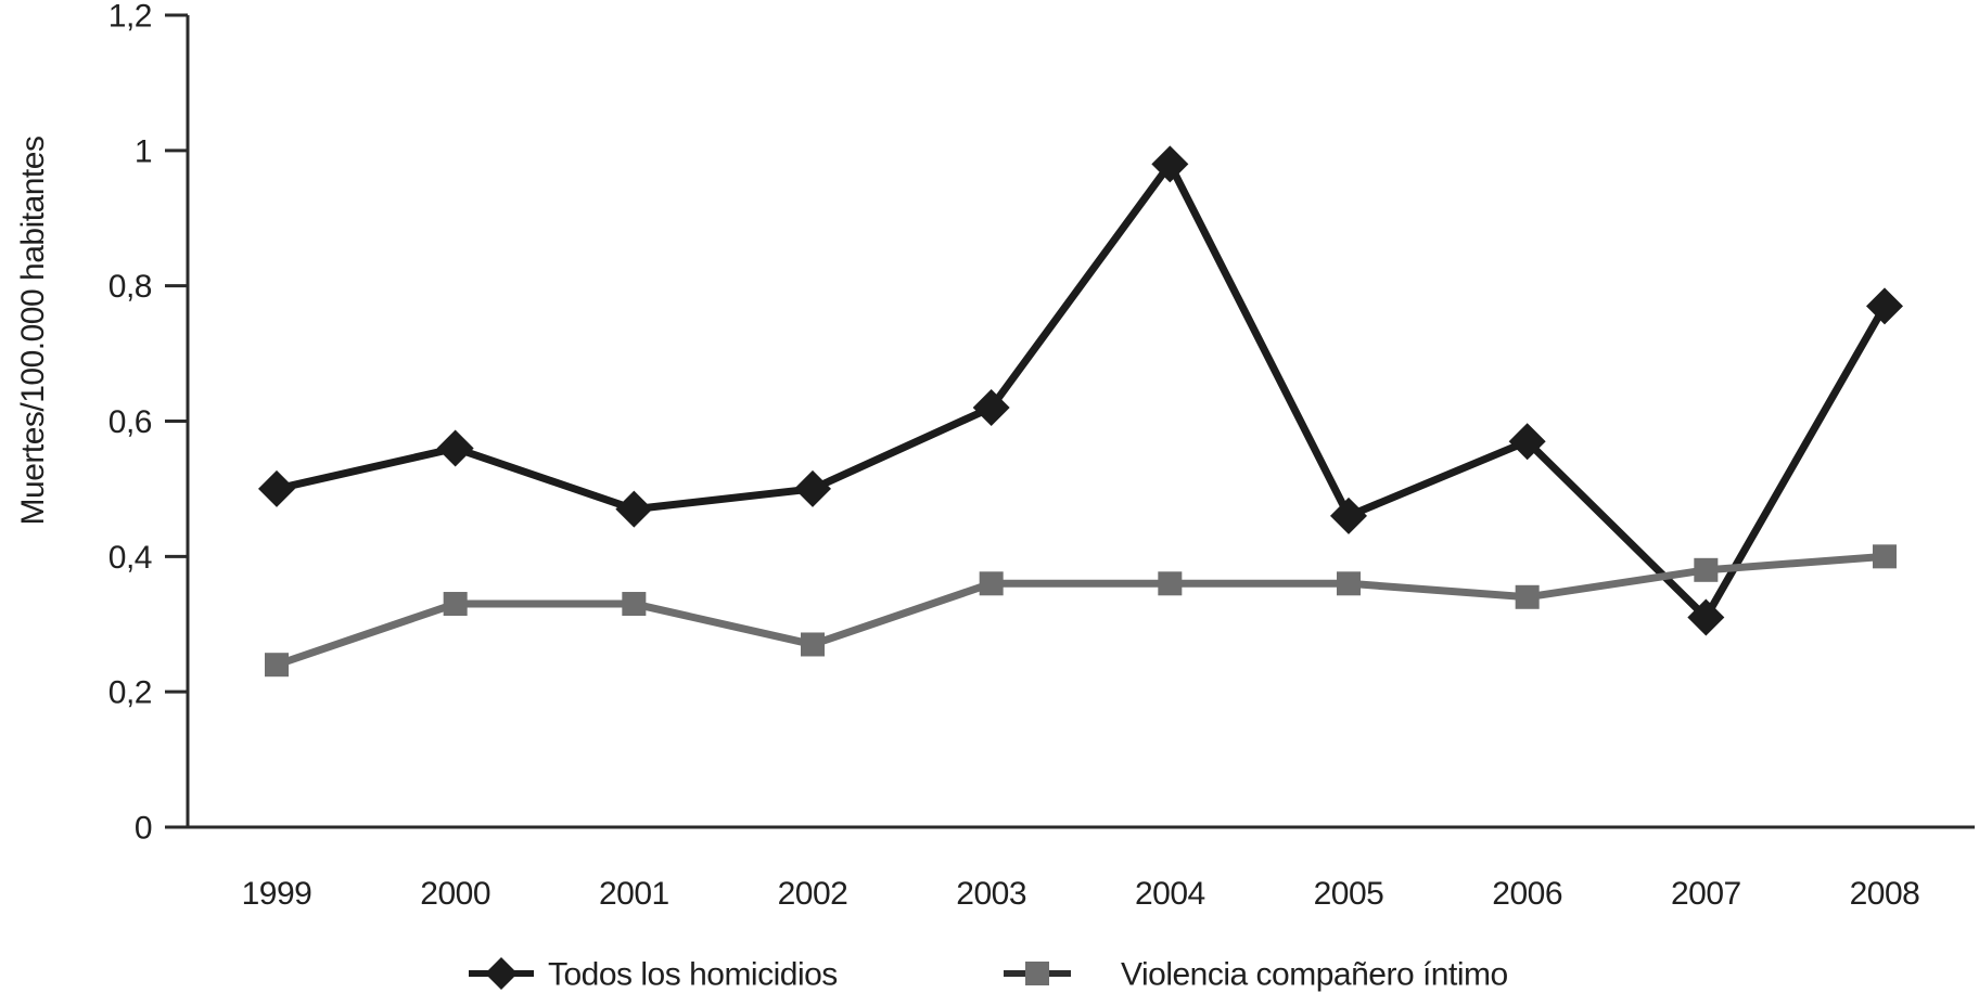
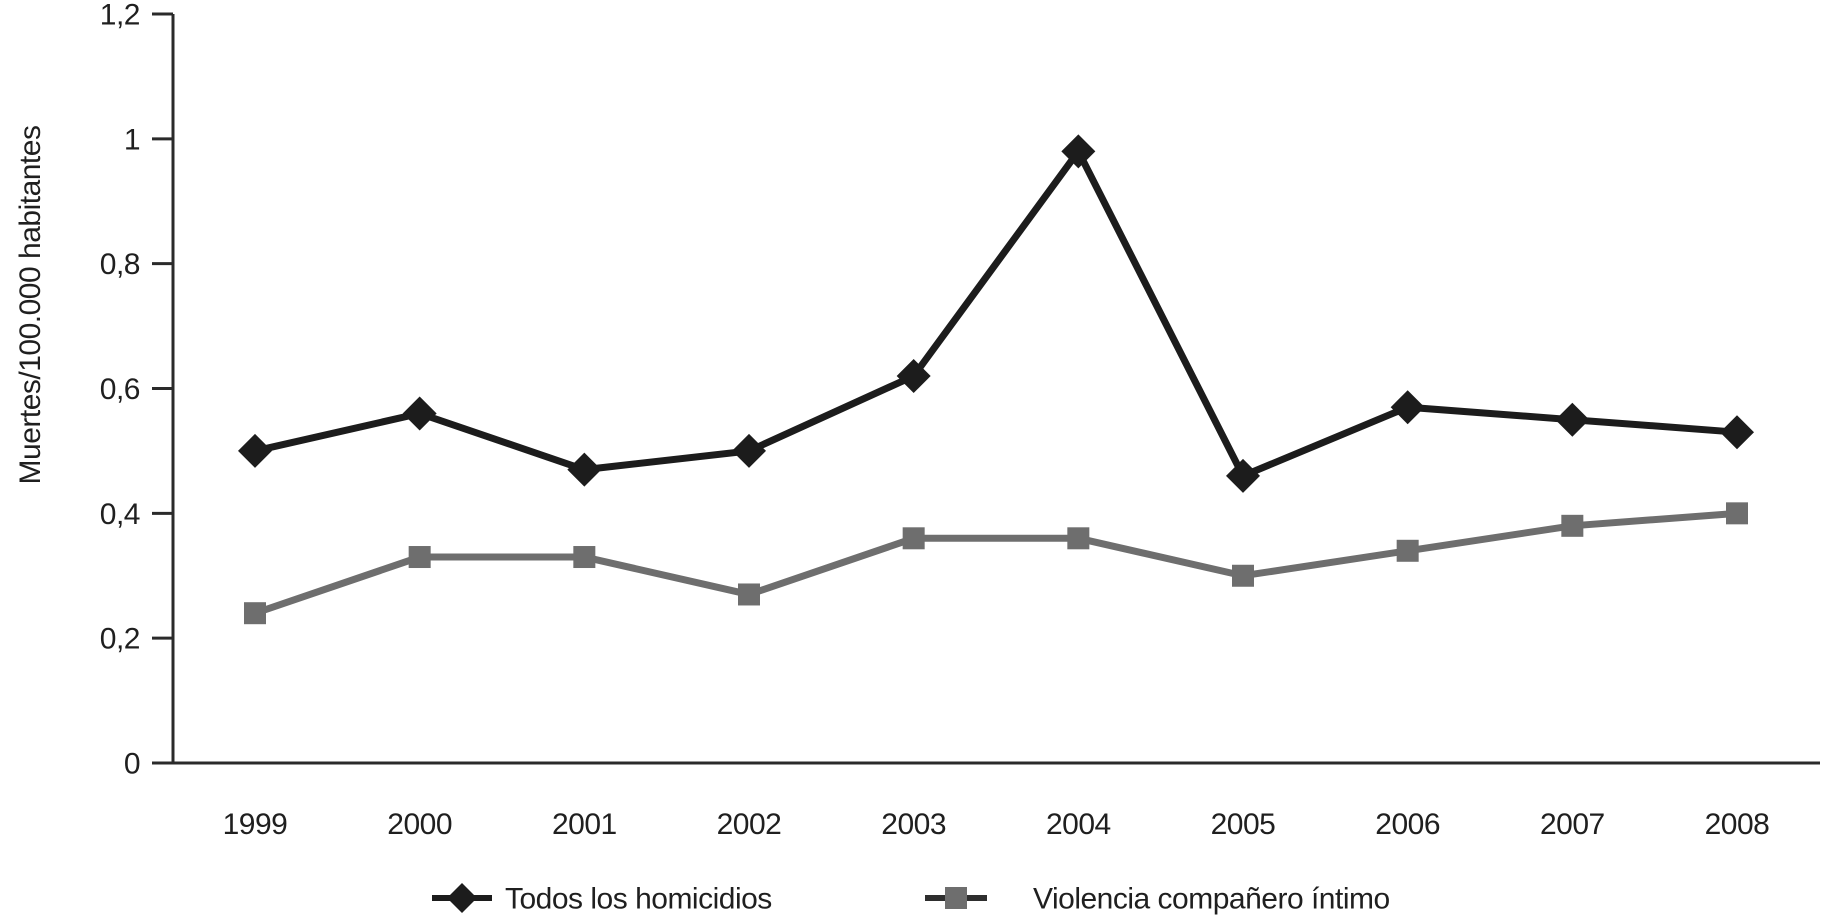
Violencia compañero íntimo/2005: 0,36 -> 0,30
Todos los homicidios/2007: 0,31 -> 0,55
Todos los homicidios/2008: 0,77 -> 0,53
